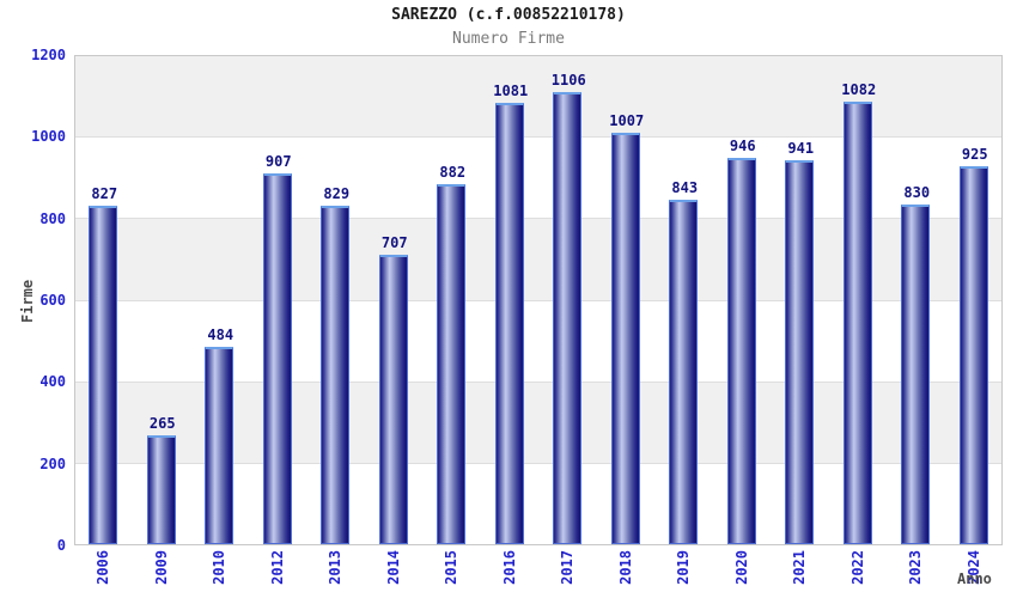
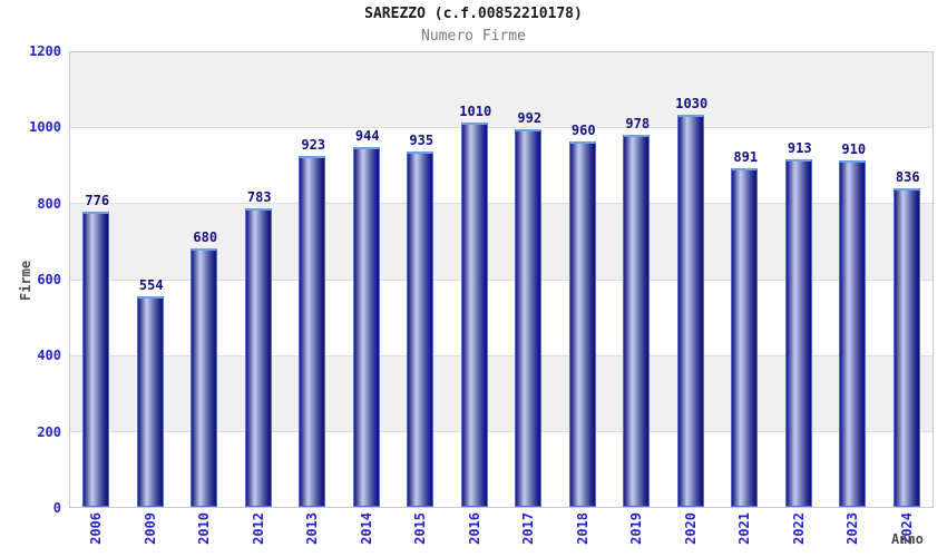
2006: 827 -> 776
2009: 265 -> 554
2010: 484 -> 680
2012: 907 -> 783
2013: 829 -> 923
2014: 707 -> 944
2015: 882 -> 935
2016: 1081 -> 1010
2017: 1106 -> 992
2018: 1007 -> 960
2019: 843 -> 978
2020: 946 -> 1030
2021: 941 -> 891
2022: 1082 -> 913
2023: 830 -> 910
2024: 925 -> 836
